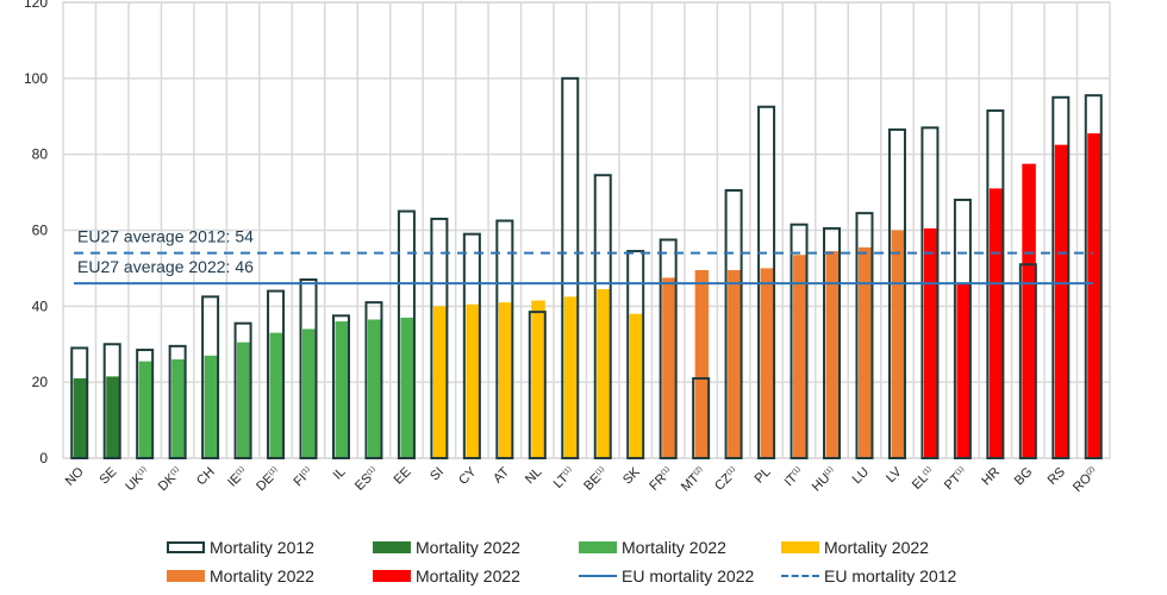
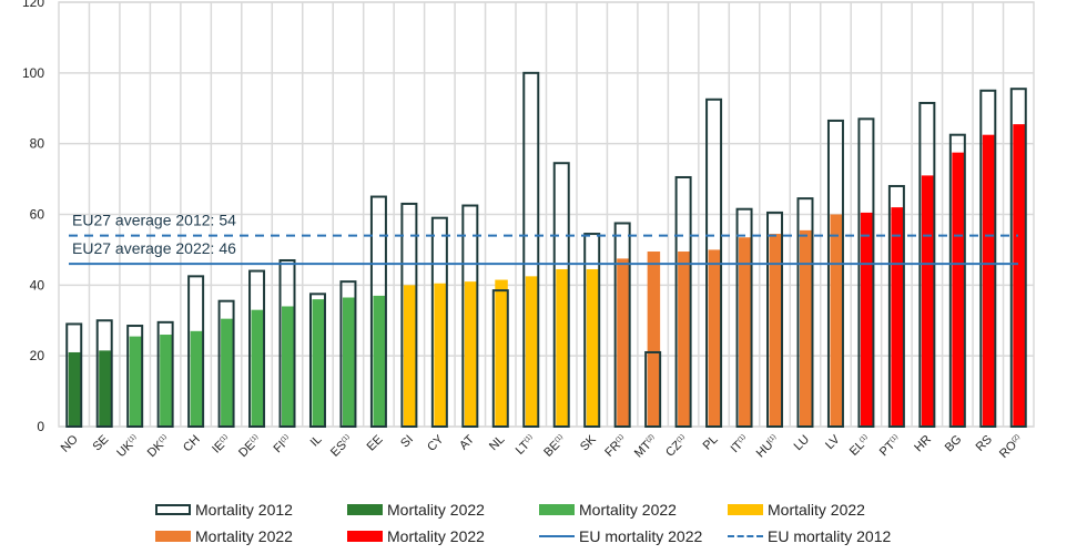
Mortality 2022/SK: 38 -> 44
Mortality 2022/PT(1): 46 -> 62
Mortality 2012/BG: 51 -> 82
